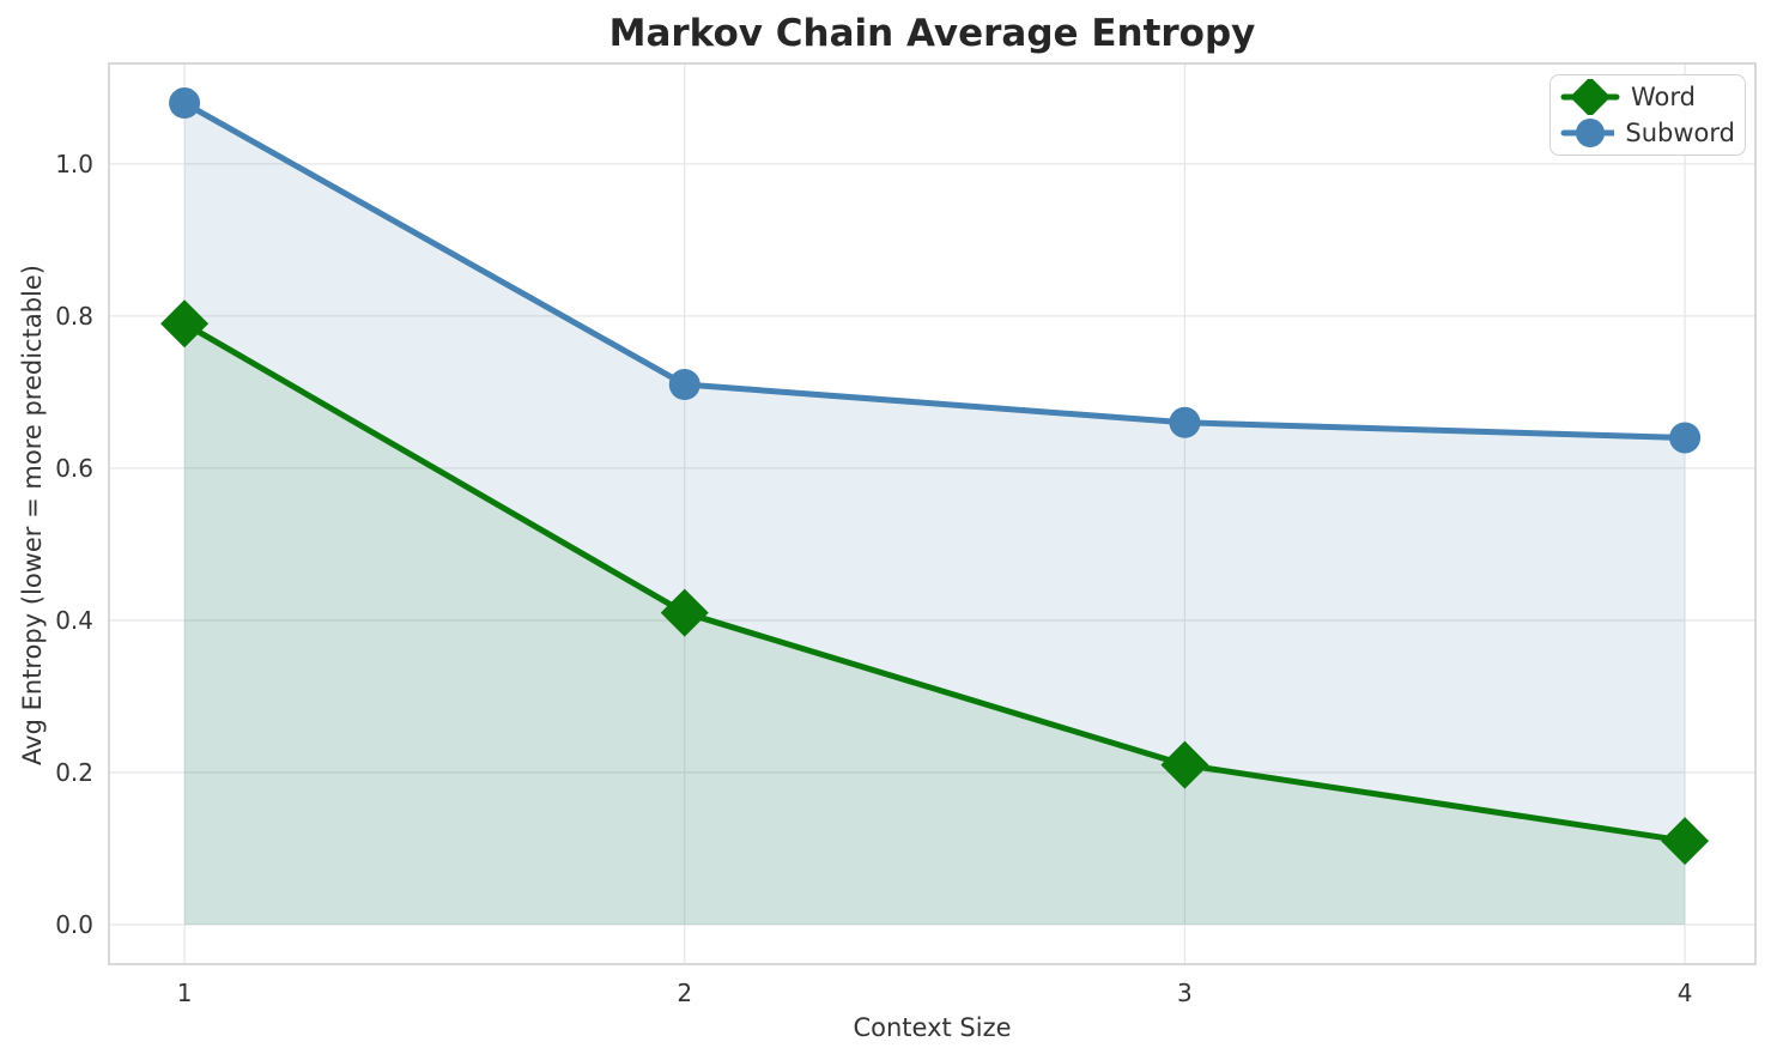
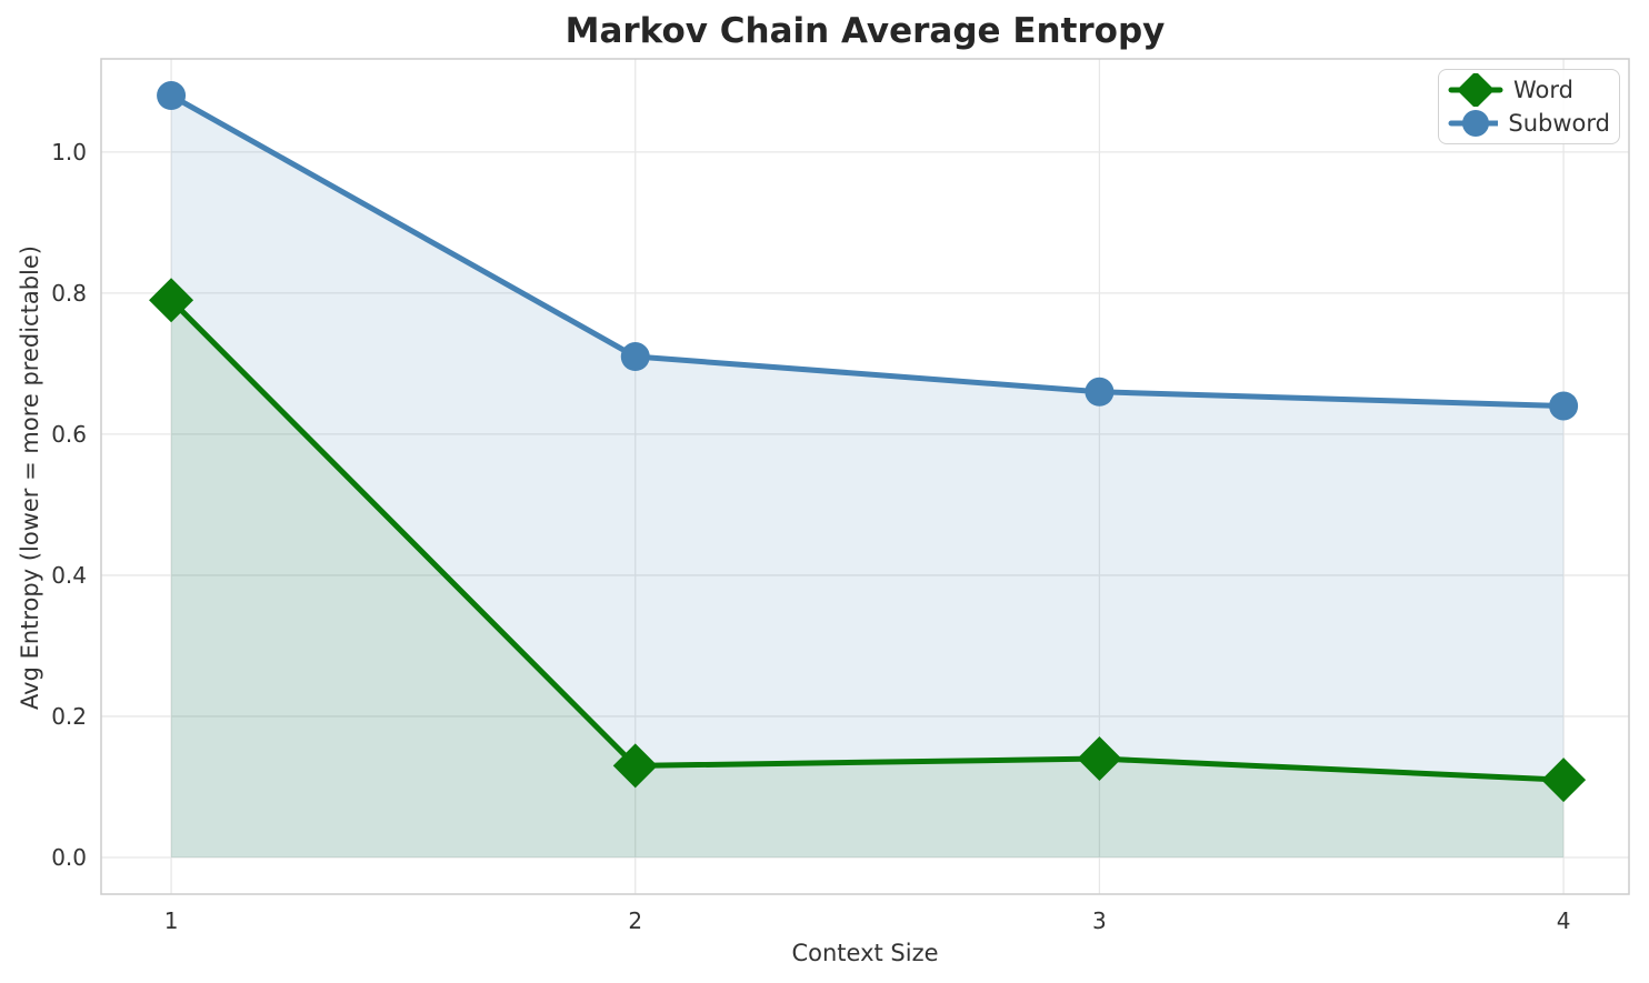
Word/2: 0.41 -> 0.13
Word/3: 0.21 -> 0.14
